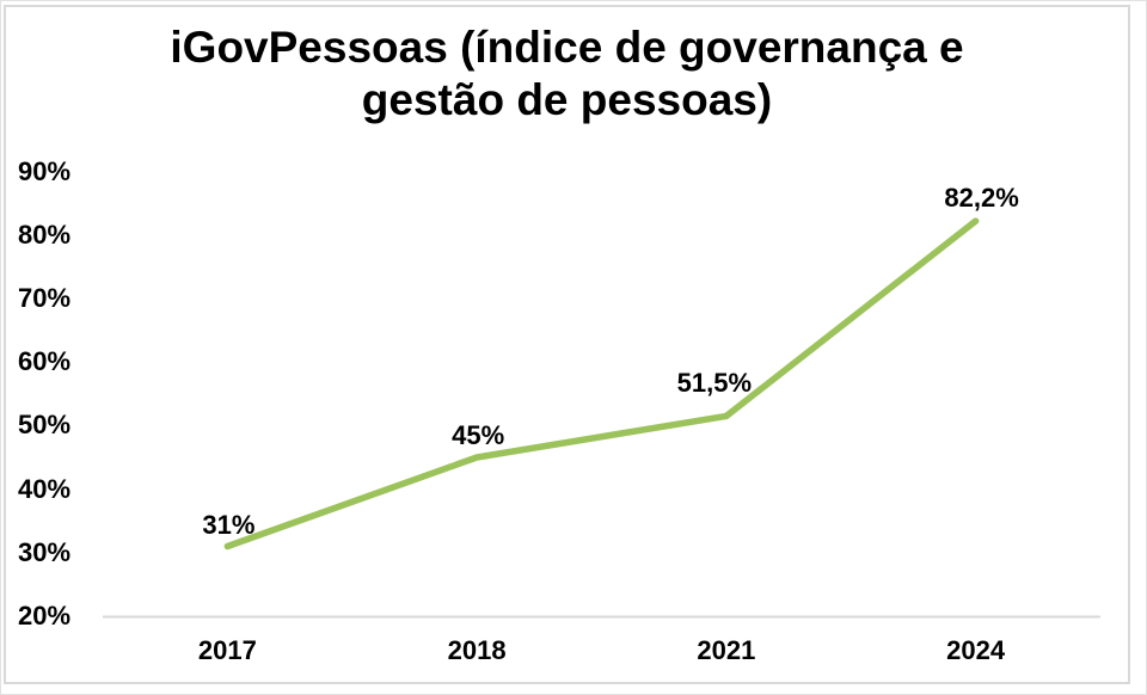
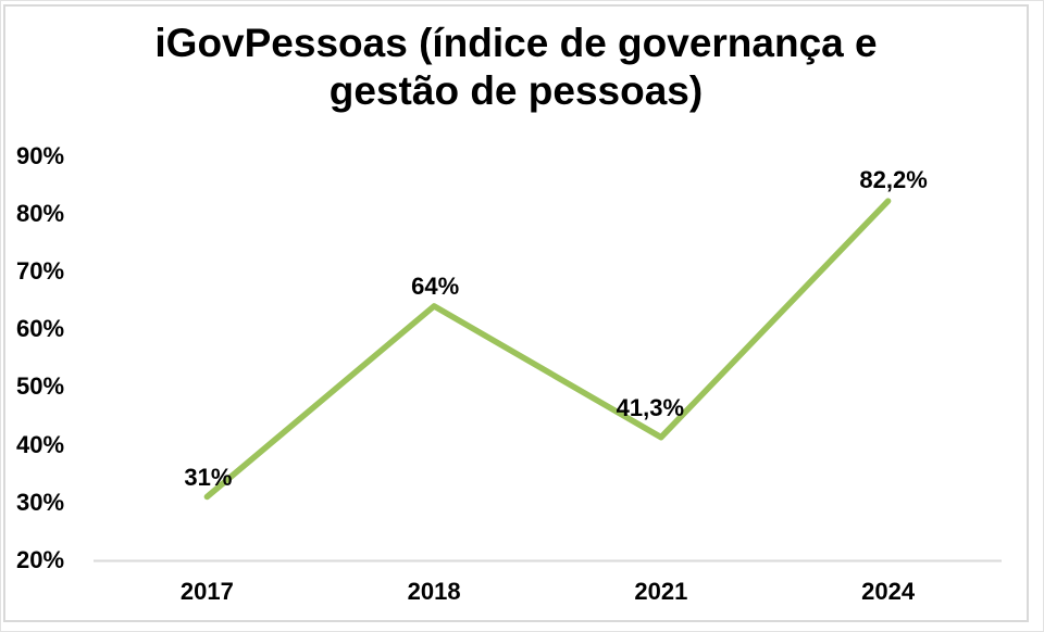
2018: 45% -> 64%
2021: 51,5% -> 41,3%
